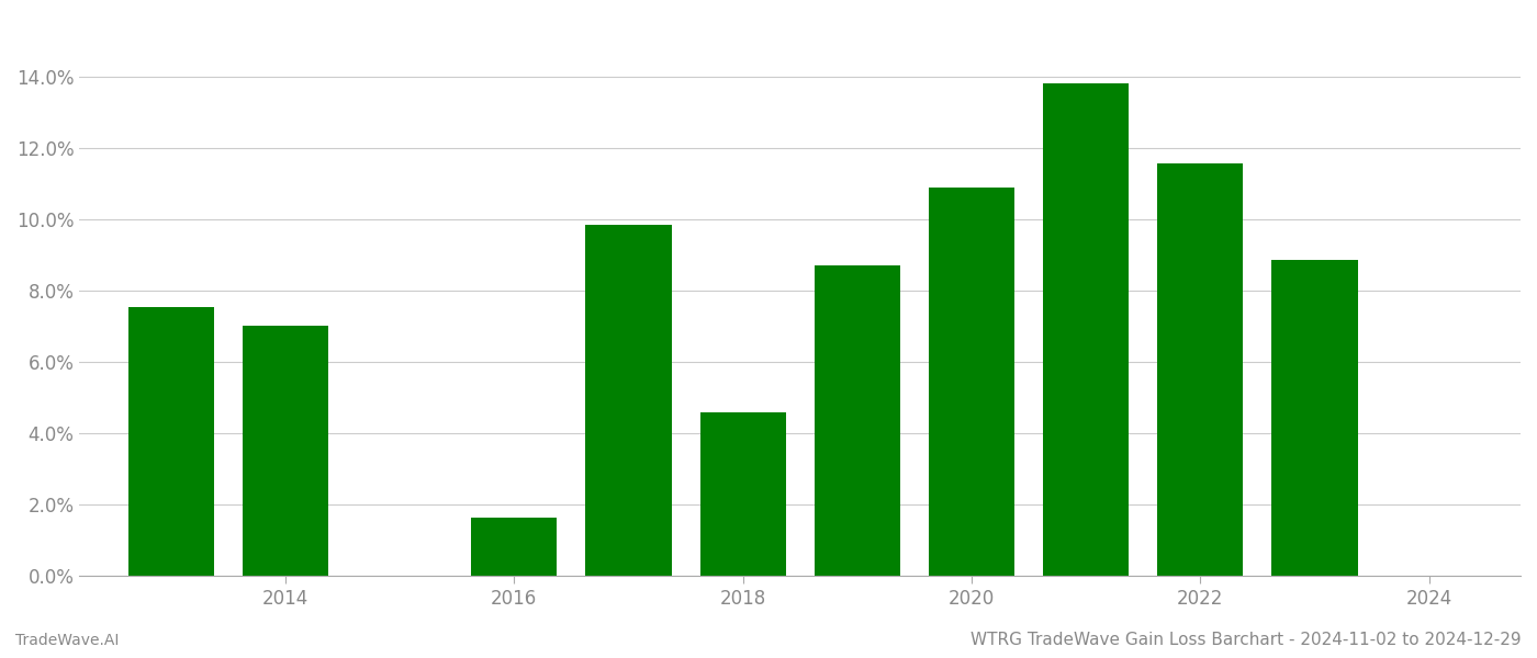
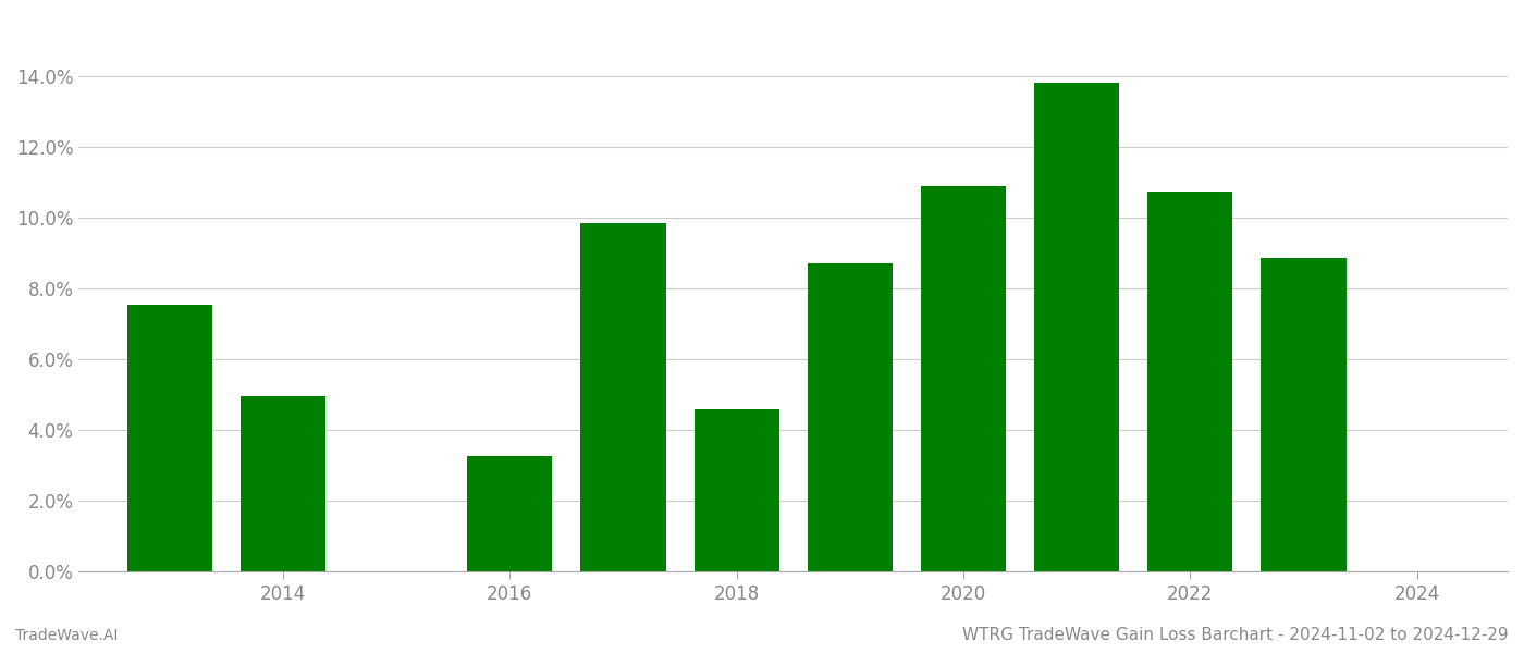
2014: 7.00% -> 4.95%
2016: 1.65% -> 3.25%
2022: 11.55% -> 10.75%
